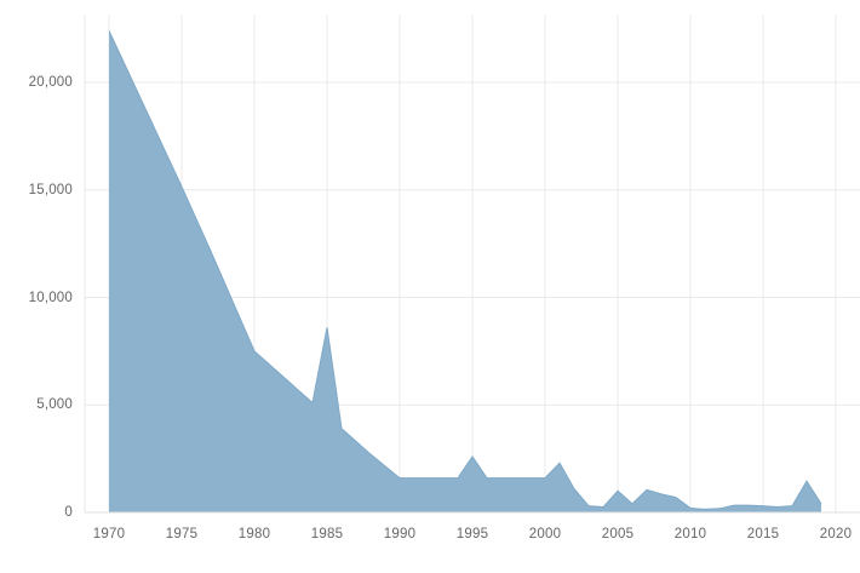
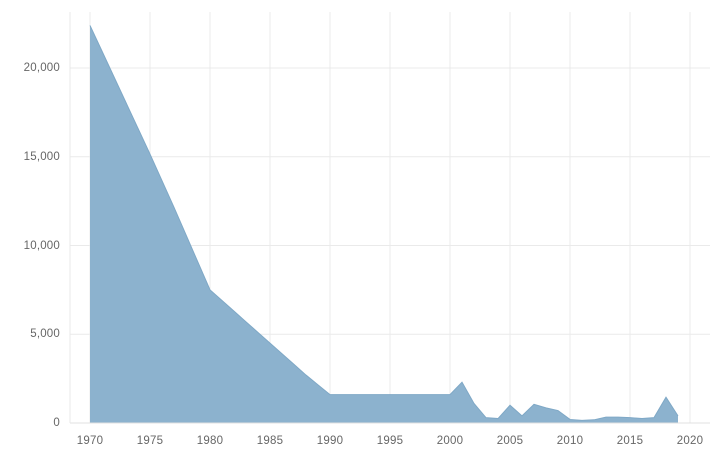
1985: 8600 -> 4500
1995: 2600 -> 1600
